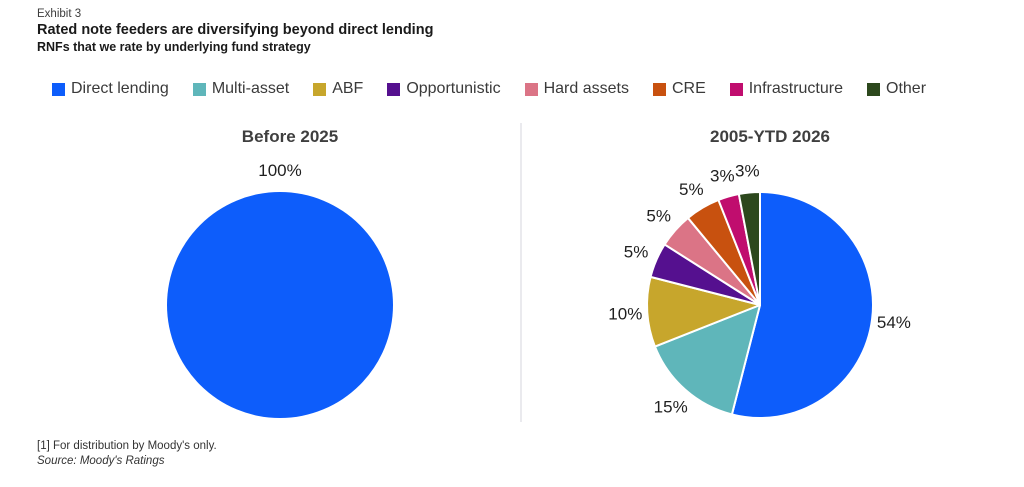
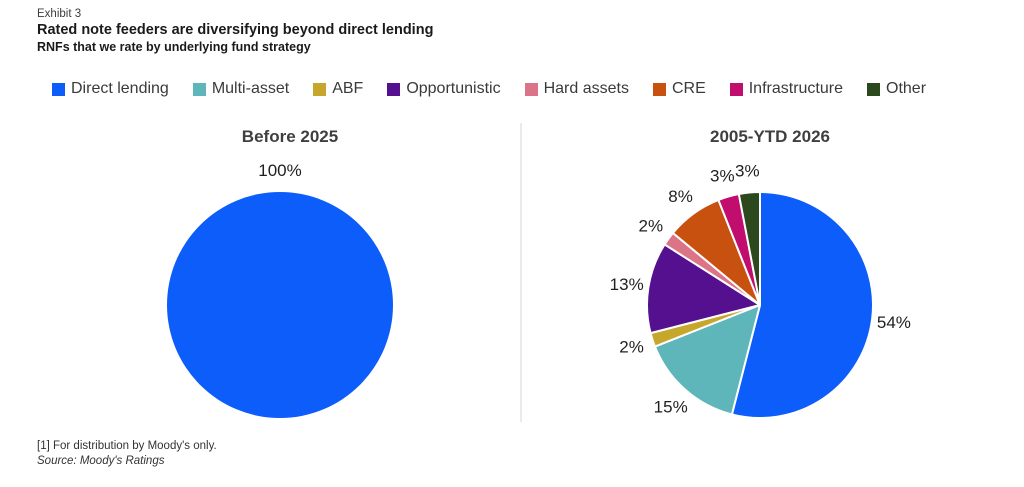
2005-YTD 2026/ABF: 10% -> 2%
2005-YTD 2026/Opportunistic: 5% -> 13%
2005-YTD 2026/Hard assets: 5% -> 2%
2005-YTD 2026/CRE: 5% -> 8%
